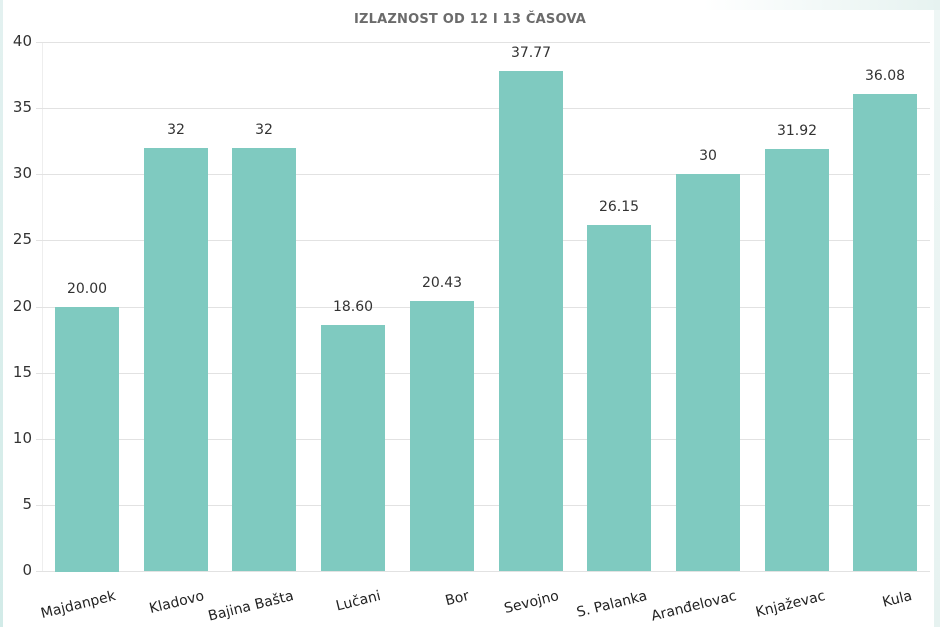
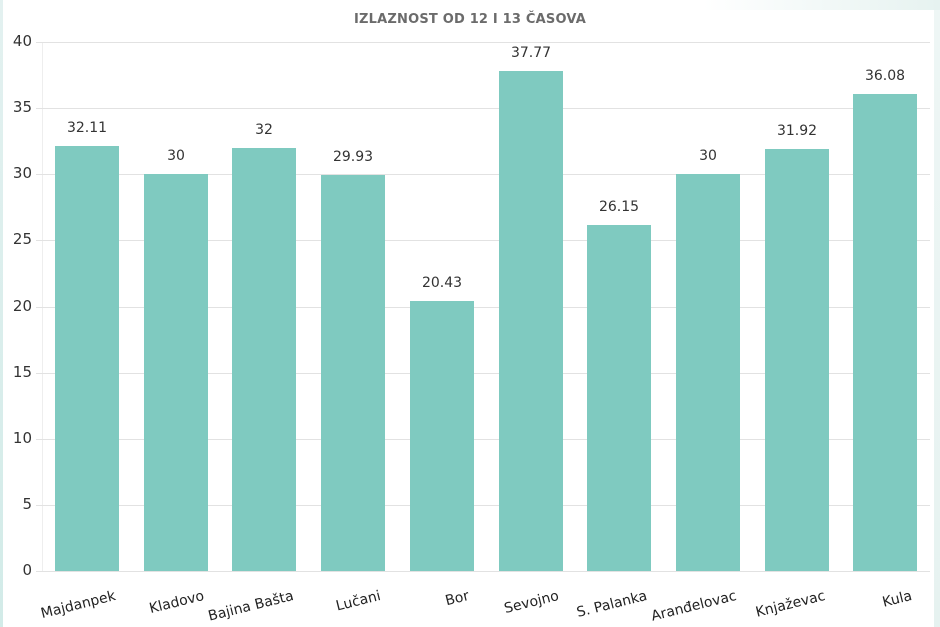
Majdanpek: 20.00 -> 32.11
Kladovo: 32 -> 30
Lučani: 18.60 -> 29.93
